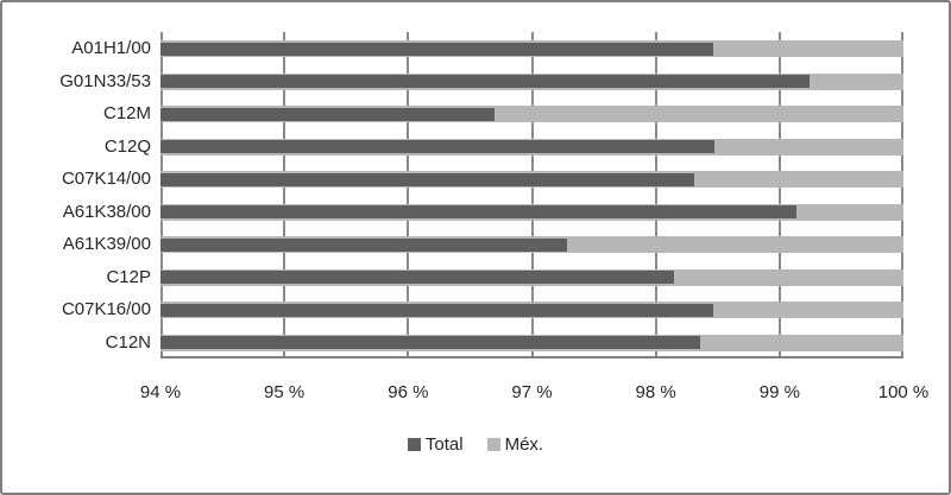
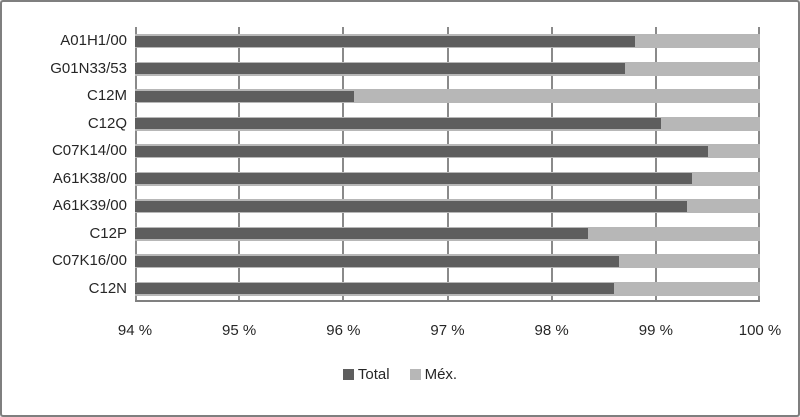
Total/A01H1/00: 98.46% -> 98.80%
Total/G01N33/53: 99.24% -> 98.70%
Total/C12M: 96.70% -> 96.10%
Total/C12Q: 98.47% -> 99.05%
Total/C07K14/00: 98.31% -> 99.50%
Total/A61K38/00: 99.14% -> 99.35%
Total/A61K39/00: 97.28% -> 99.30%
Total/C12P: 98.15% -> 98.35%
Total/C07K16/00: 98.46% -> 98.65%
Total/C12N: 98.36% -> 98.60%
